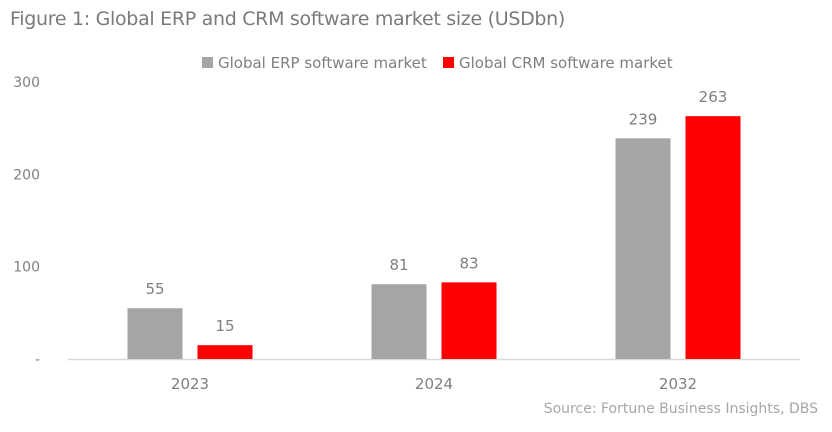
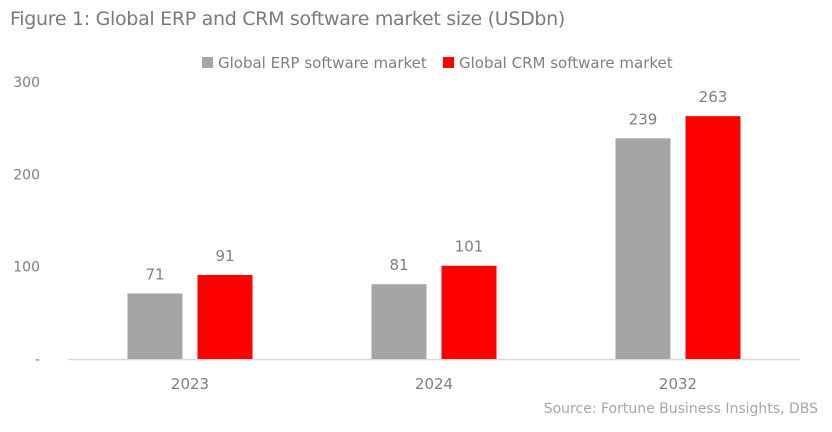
Global ERP software market/2023: 55 -> 71
Global CRM software market/2023: 15 -> 91
Global CRM software market/2024: 83 -> 101
